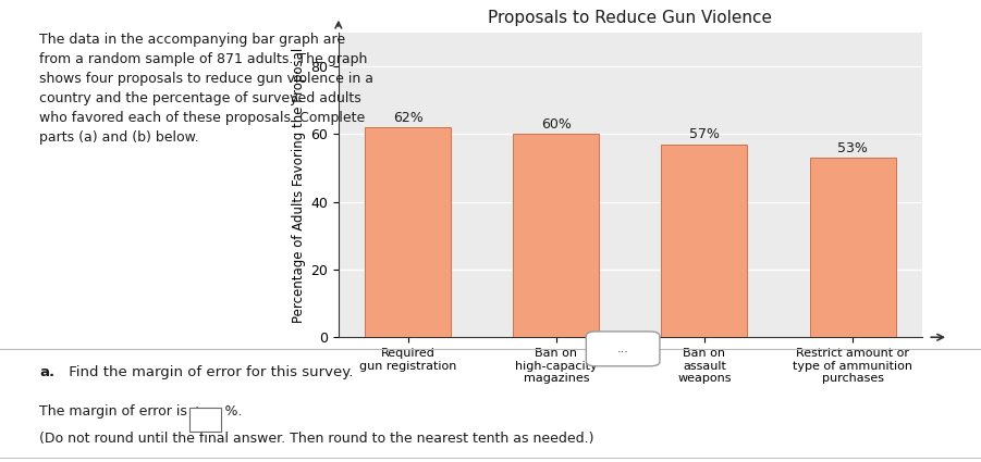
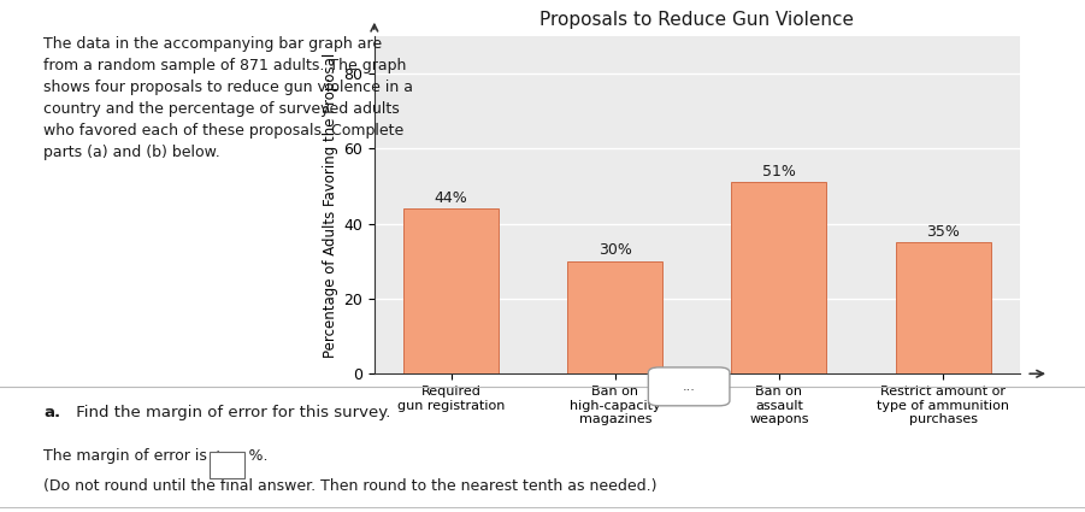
Required gun registration: 62% -> 44%
Ban on high-capacity magazines: 60% -> 30%
Ban on assault weapons: 57% -> 51%
Restrict amount or type of ammunition purchases: 53% -> 35%
